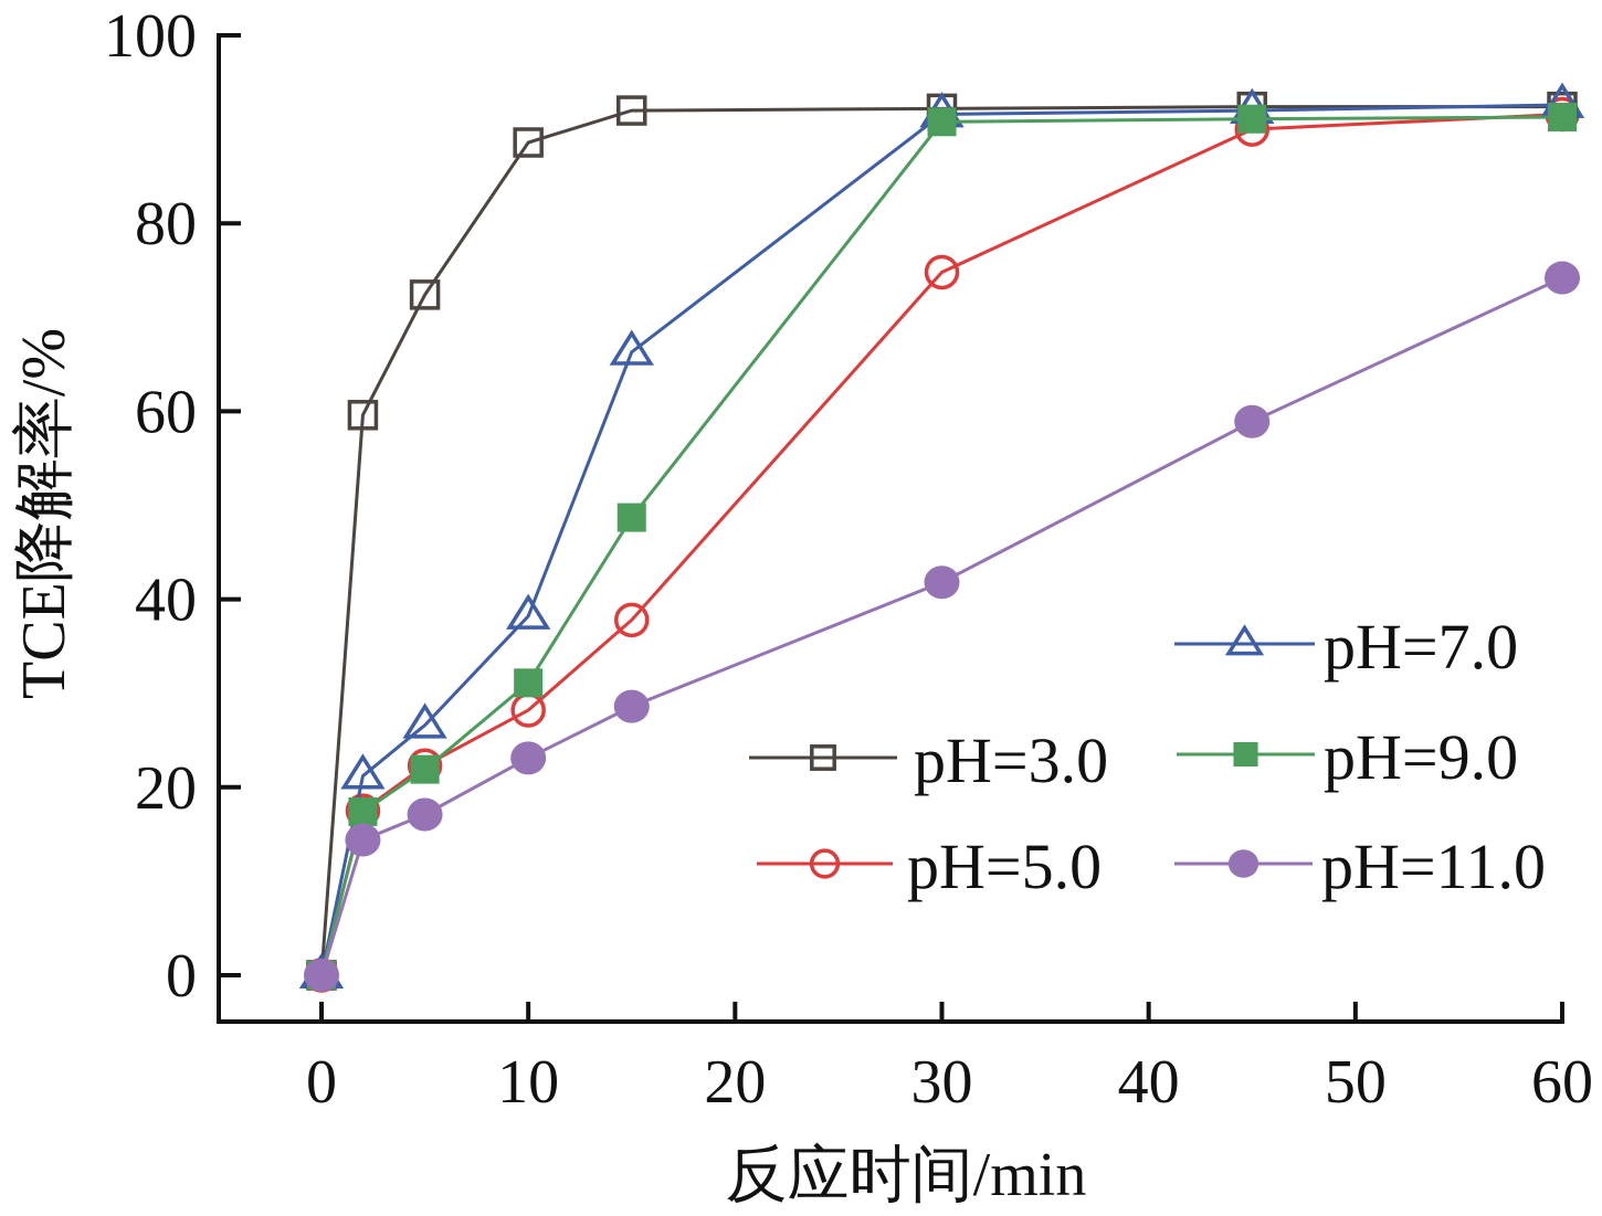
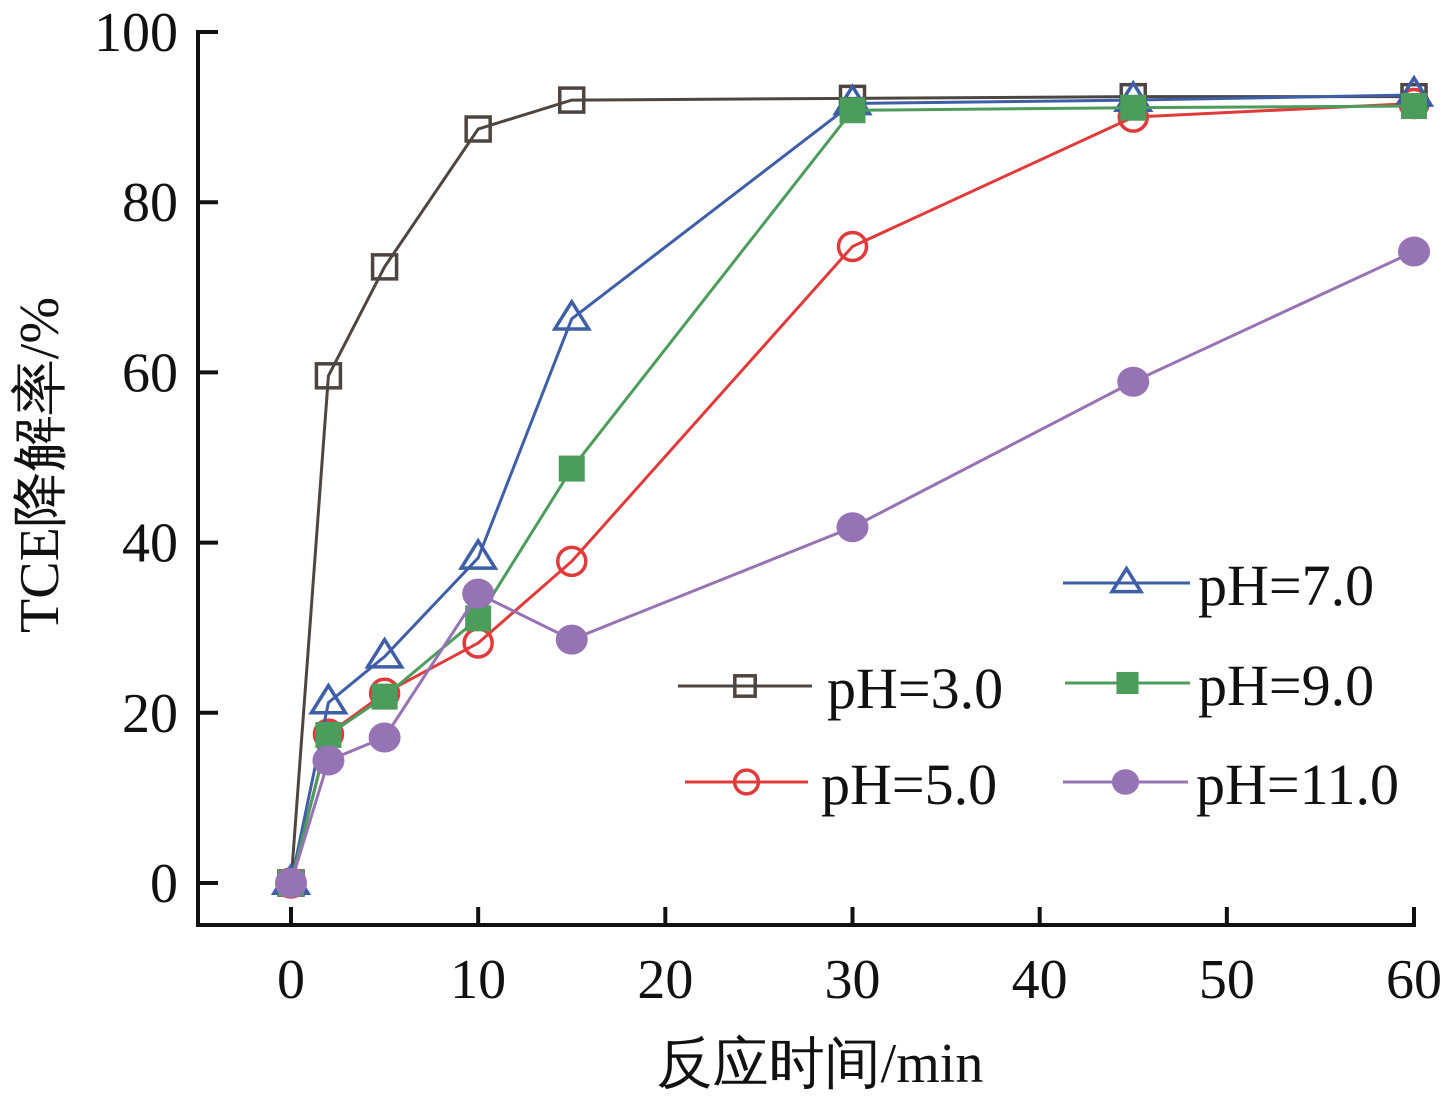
pH=11.0/10: 23 -> 34
